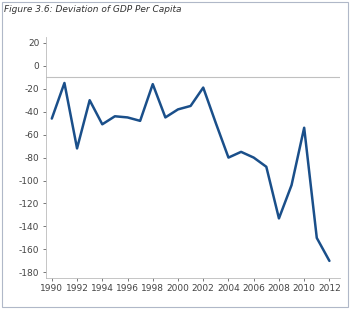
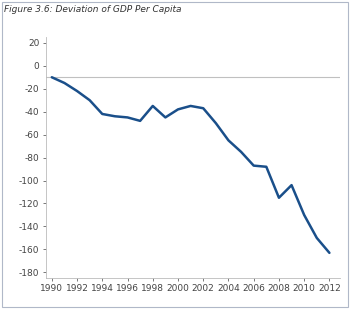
1990: -46 -> -10
1992: -72 -> -22
1994: -51 -> -42
1998: -16 -> -35
2002: -19 -> -37
2004: -80 -> -65
2006: -80 -> -87
2008: -133 -> -115
2010: -54 -> -130
2012: -170 -> -163
